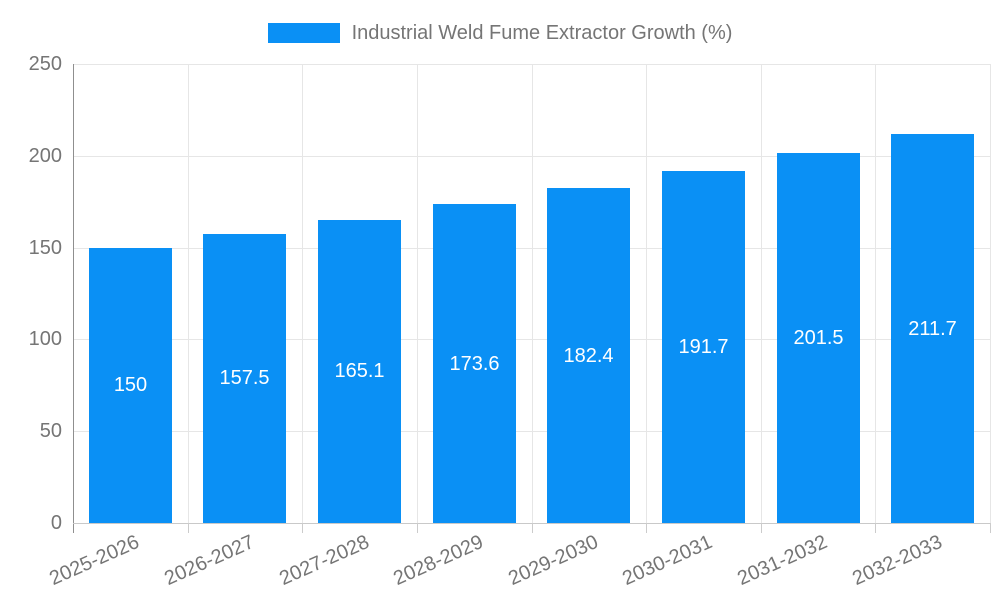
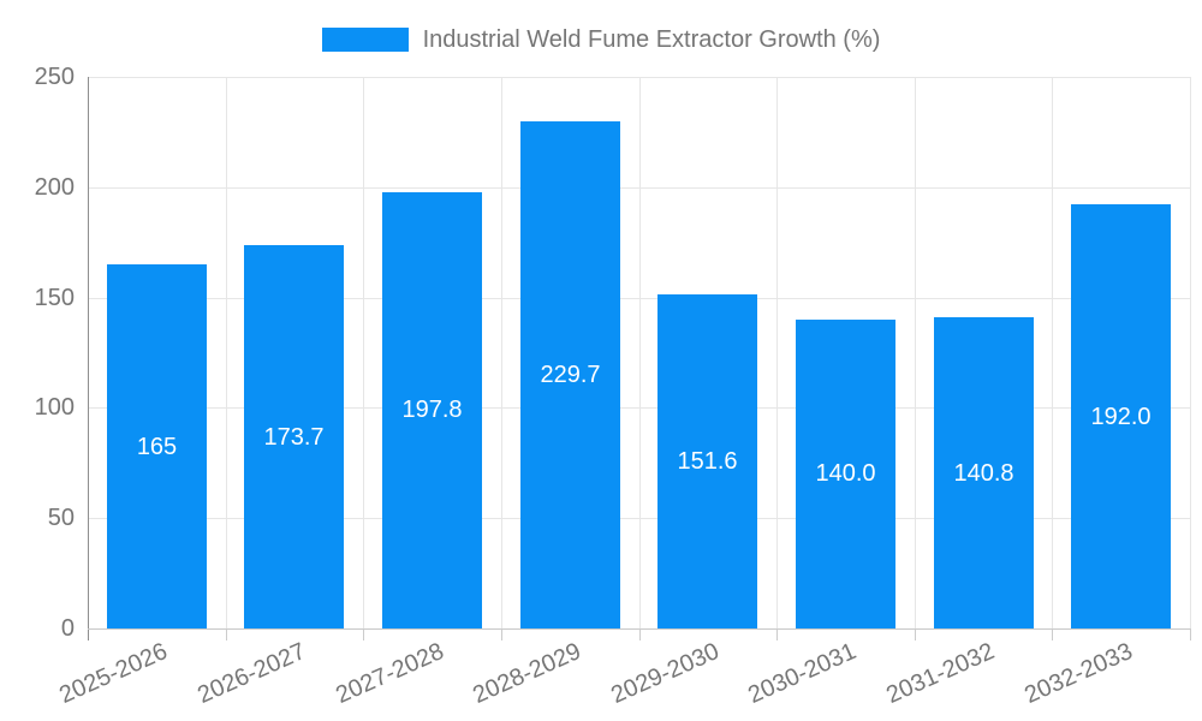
2025-2026: 150 -> 165
2026-2027: 157.5 -> 173.7
2027-2028: 165.1 -> 197.8
2028-2029: 173.6 -> 229.7
2029-2030: 182.4 -> 151.6
2030-2031: 191.7 -> 140.0
2031-2032: 201.5 -> 140.8
2032-2033: 211.7 -> 192.0
